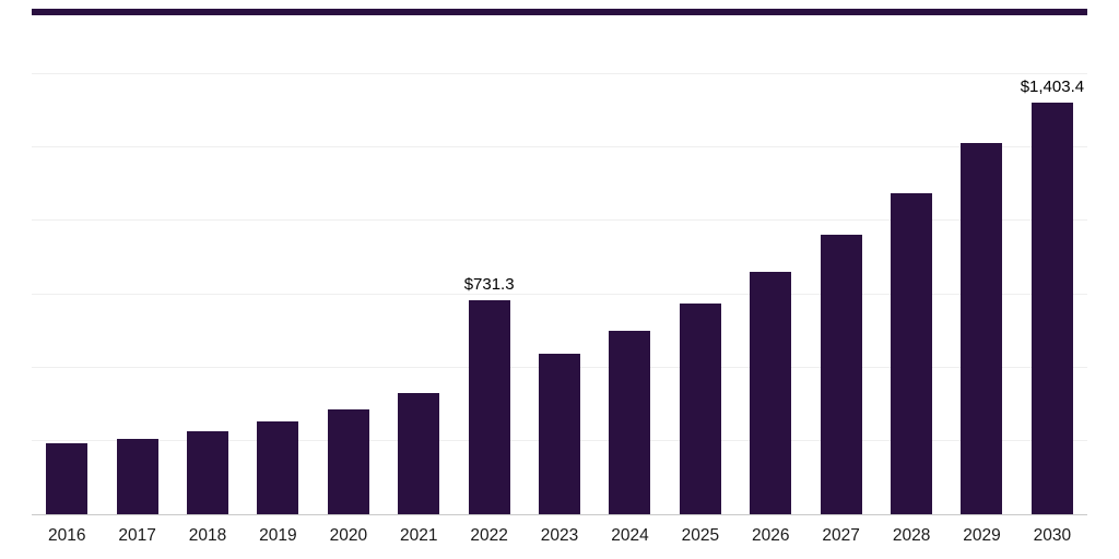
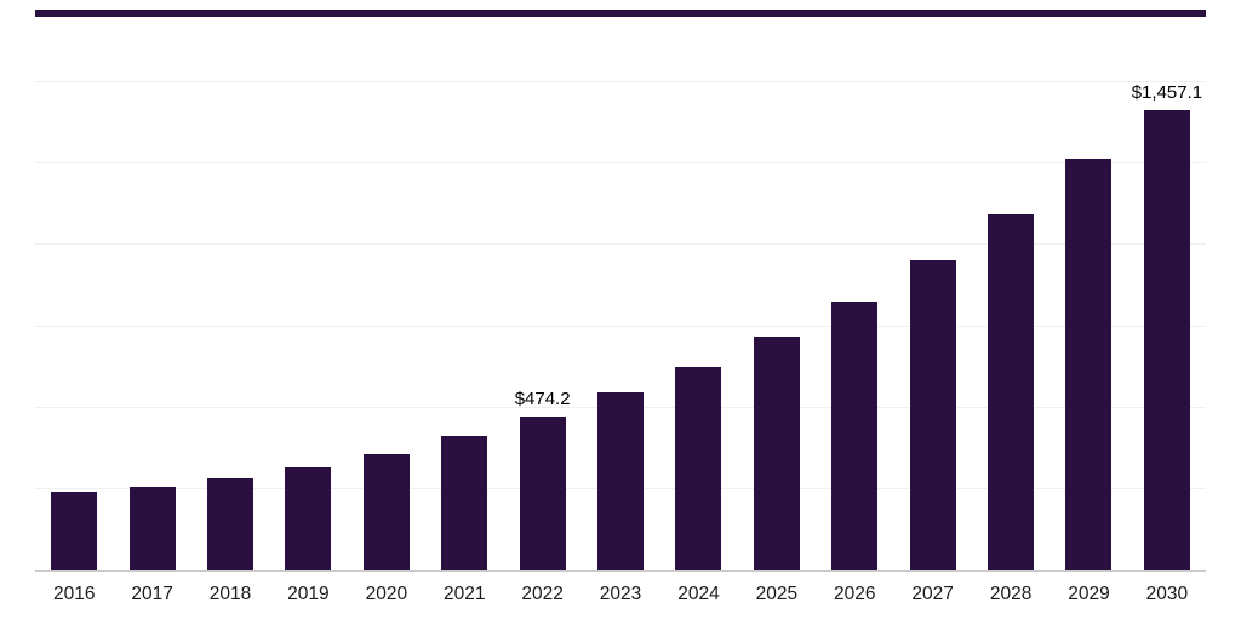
2022: $731.3 -> $474.2
2030: $1,403.4 -> $1,457.1
